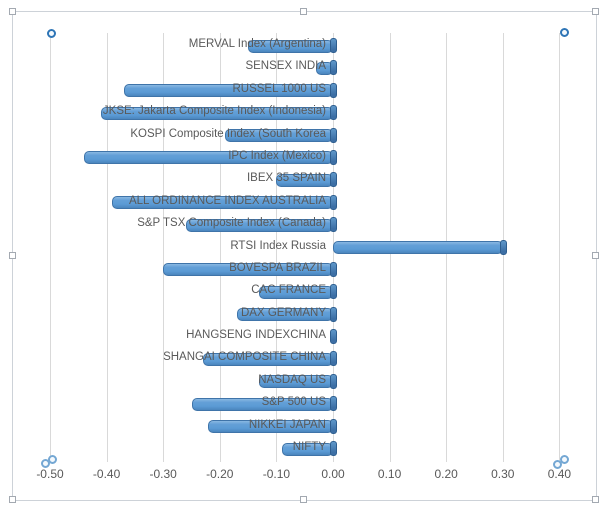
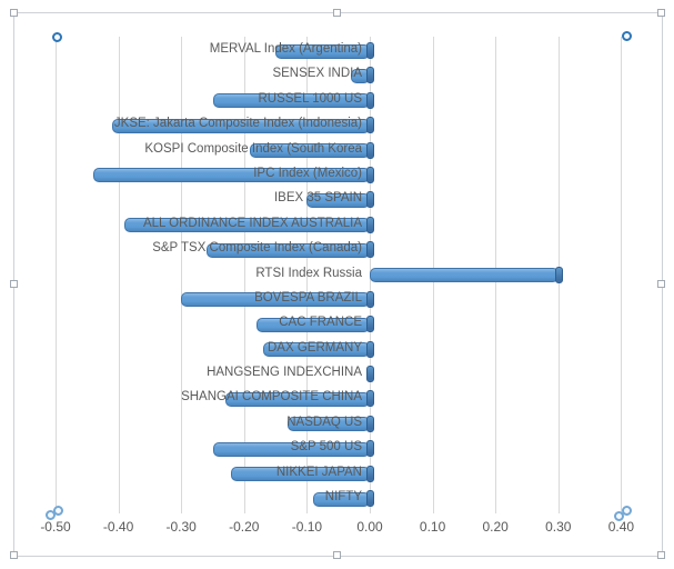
RUSSEL 1000 US: -0.37 -> -0.25
CAC FRANCE: -0.13 -> -0.18
